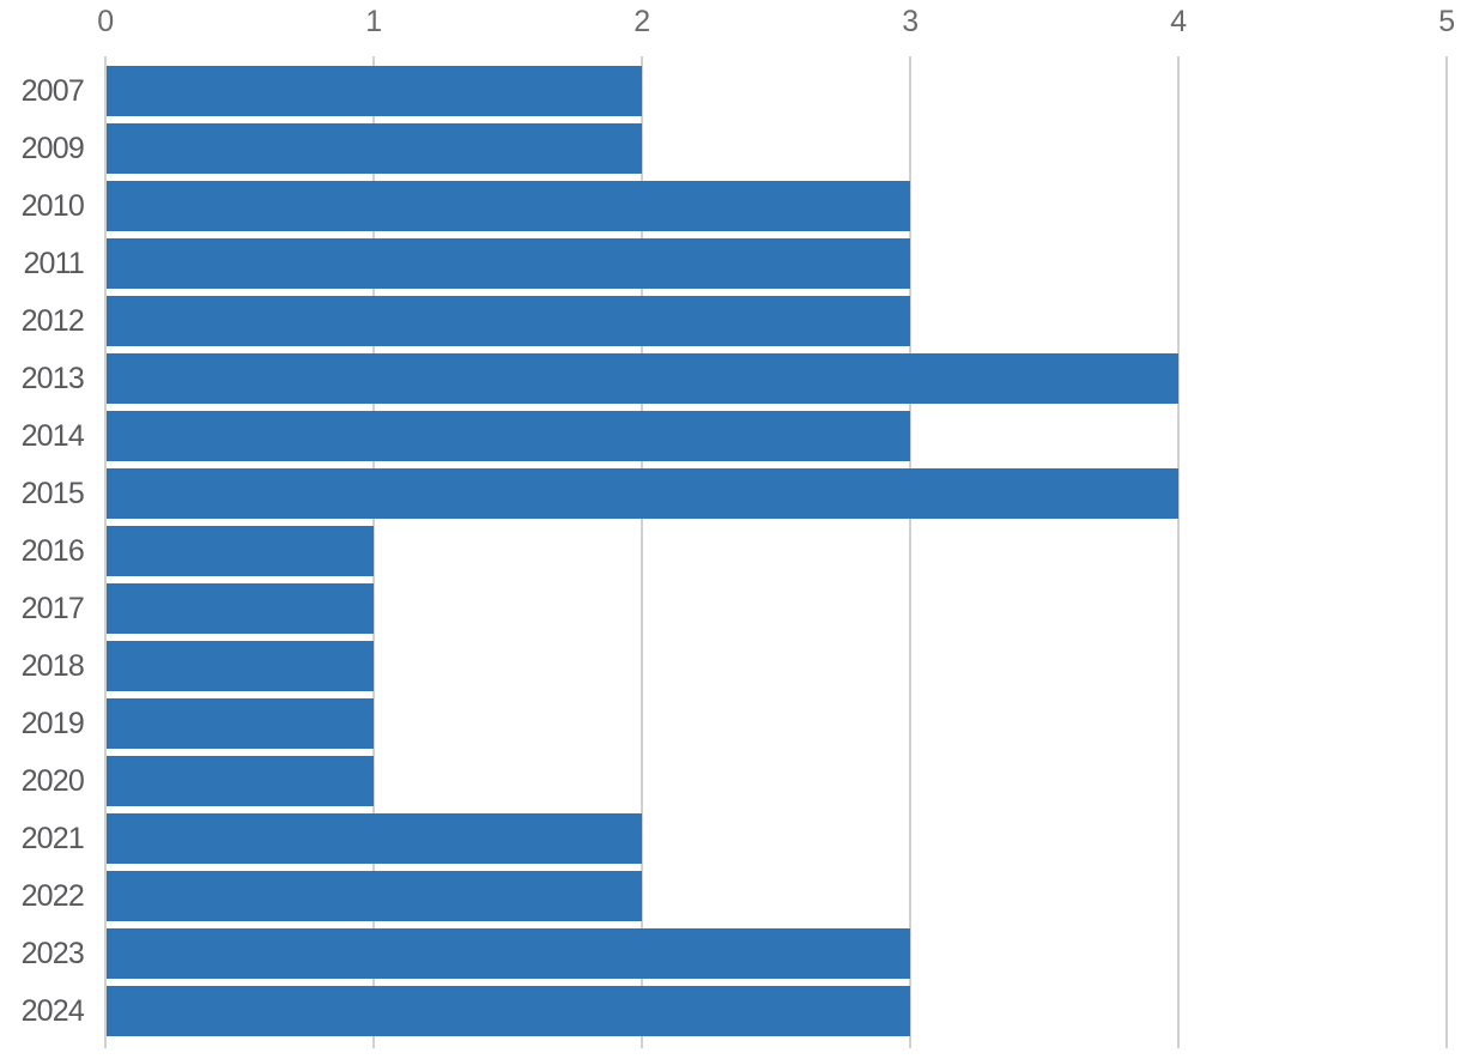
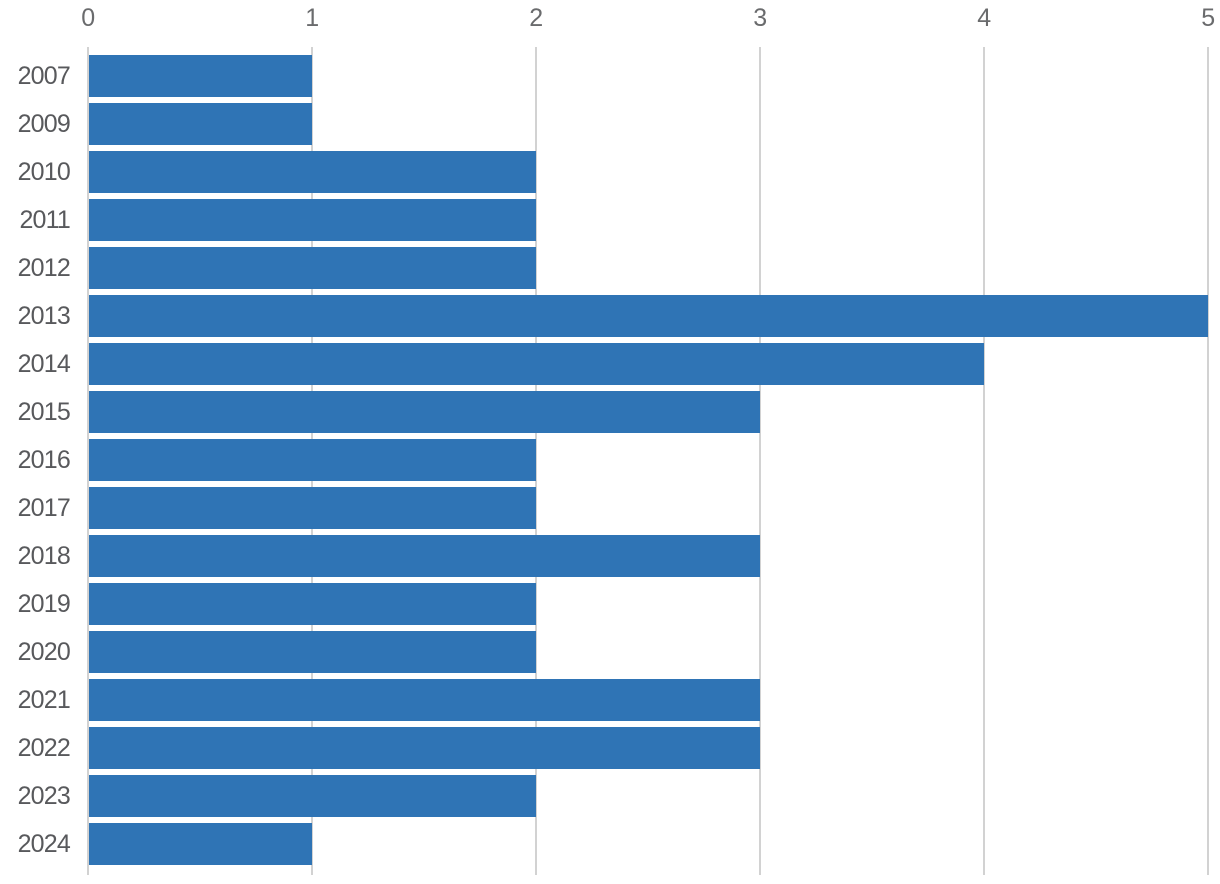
2007: 2 -> 1
2009: 2 -> 1
2010: 3 -> 2
2011: 3 -> 2
2012: 3 -> 2
2013: 4 -> 5
2014: 3 -> 4
2015: 4 -> 3
2016: 1 -> 2
2017: 1 -> 2
2018: 1 -> 3
2019: 1 -> 2
2020: 1 -> 2
2021: 2 -> 3
2022: 2 -> 3
2023: 3 -> 2
2024: 3 -> 1
